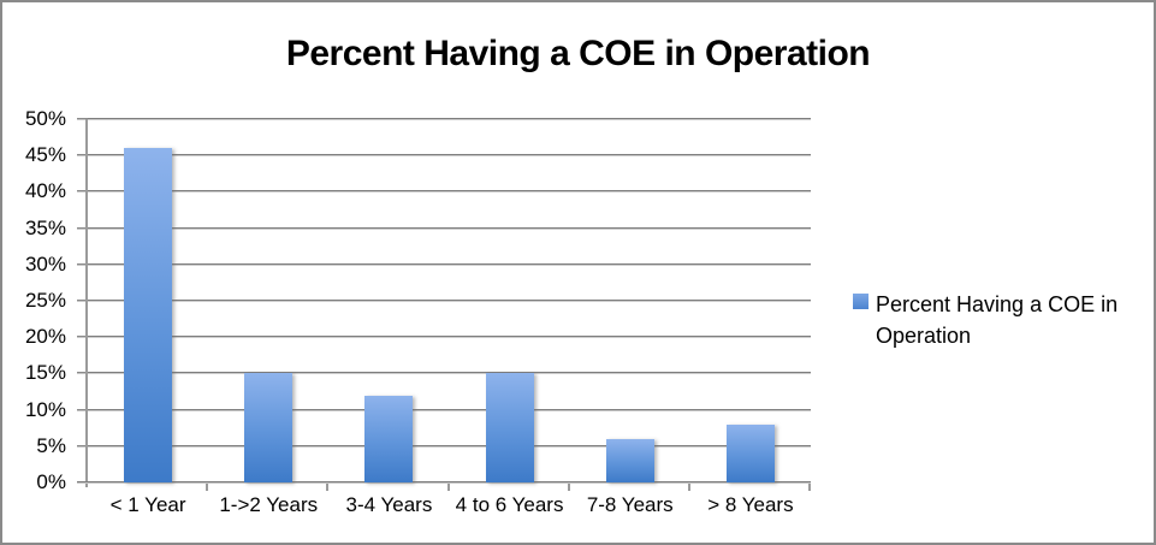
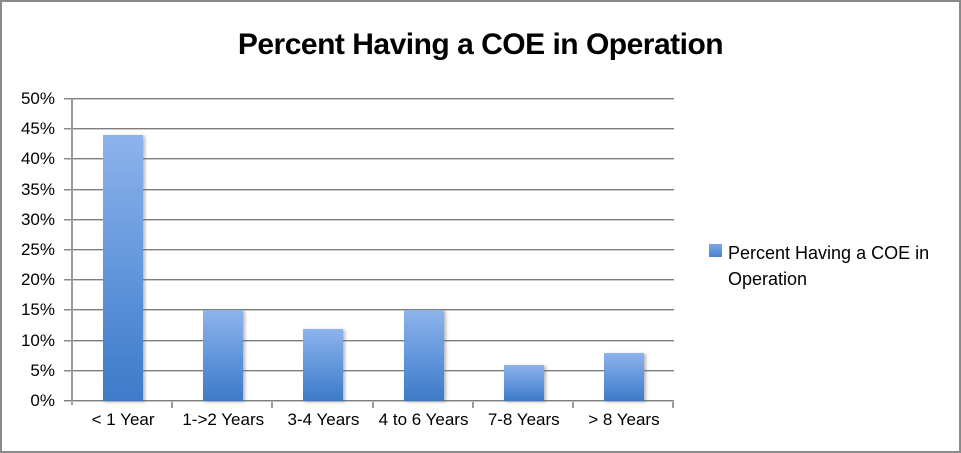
< 1 Year: 46% -> 44%
